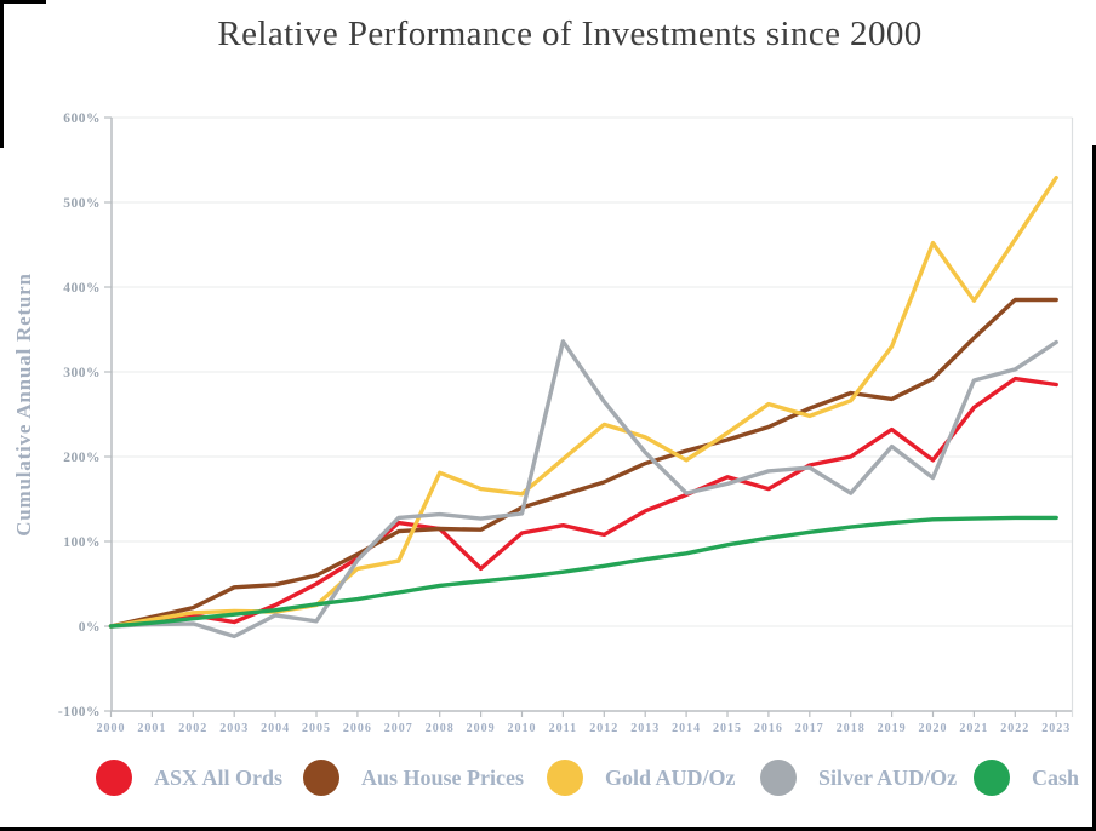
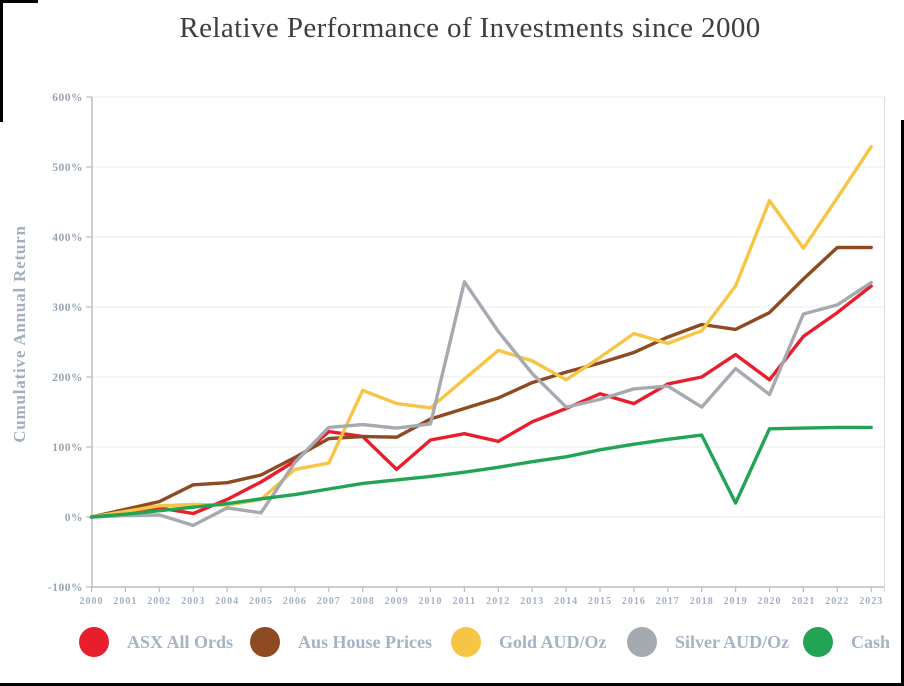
Cash/2019: 120% -> 20%
ASX All Ords/2023: 280% -> 330%
